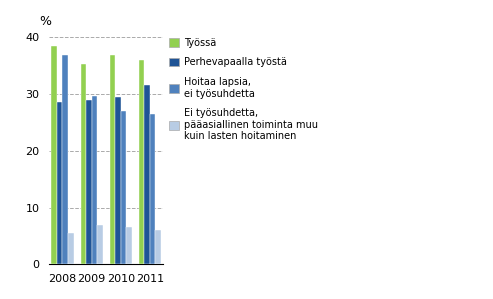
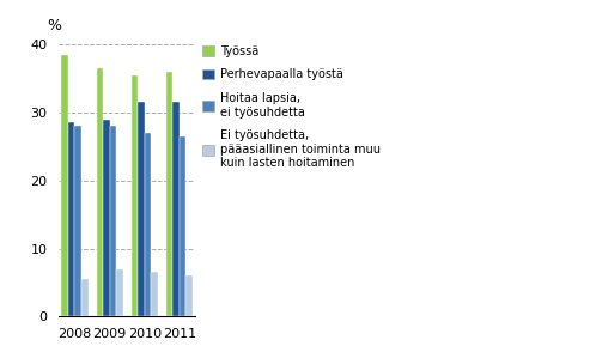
Hoitaa lapsia, ei työsuhdetta/2008: 36.8 -> 28.0
Työssä/2009: 35.2 -> 36.5
Hoitaa lapsia, ei työsuhdetta/2009: 29.6 -> 28.0
Työssä/2010: 36.8 -> 35.5
Perhevapaalla työstä/2010: 29.4 -> 31.5
